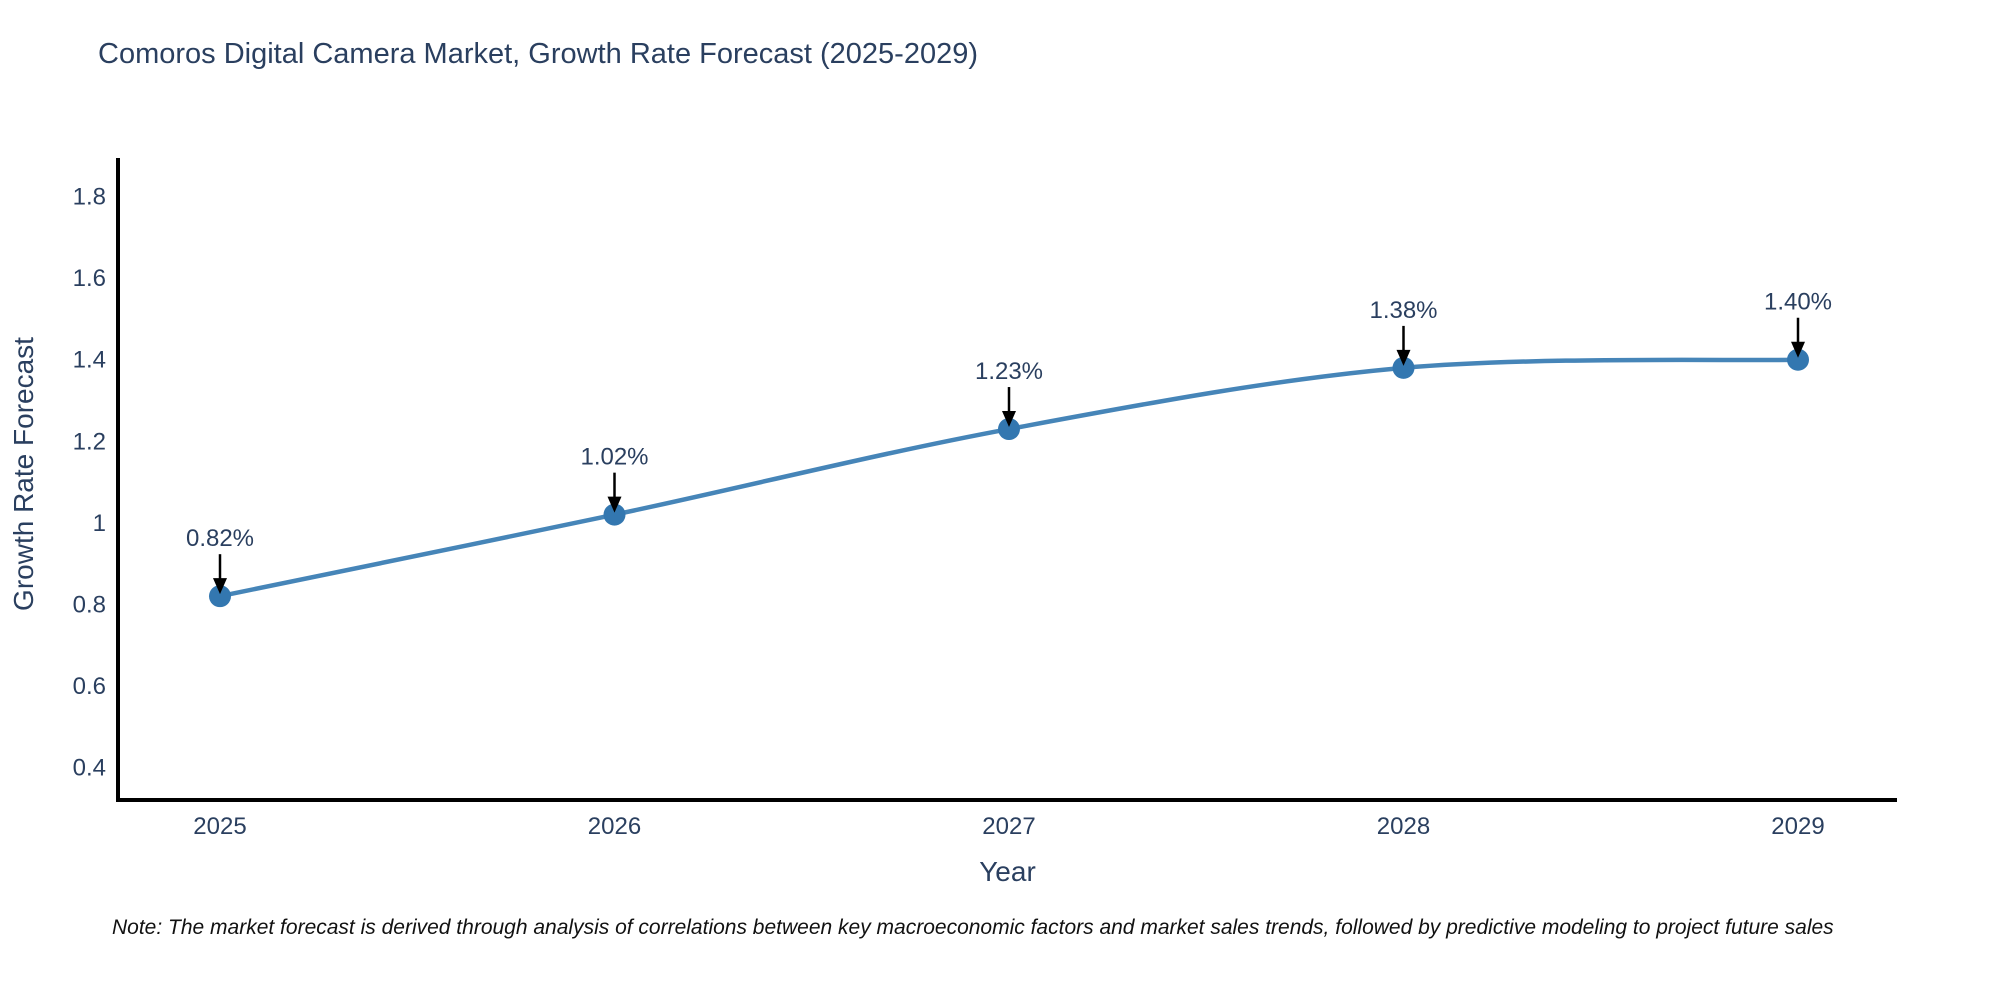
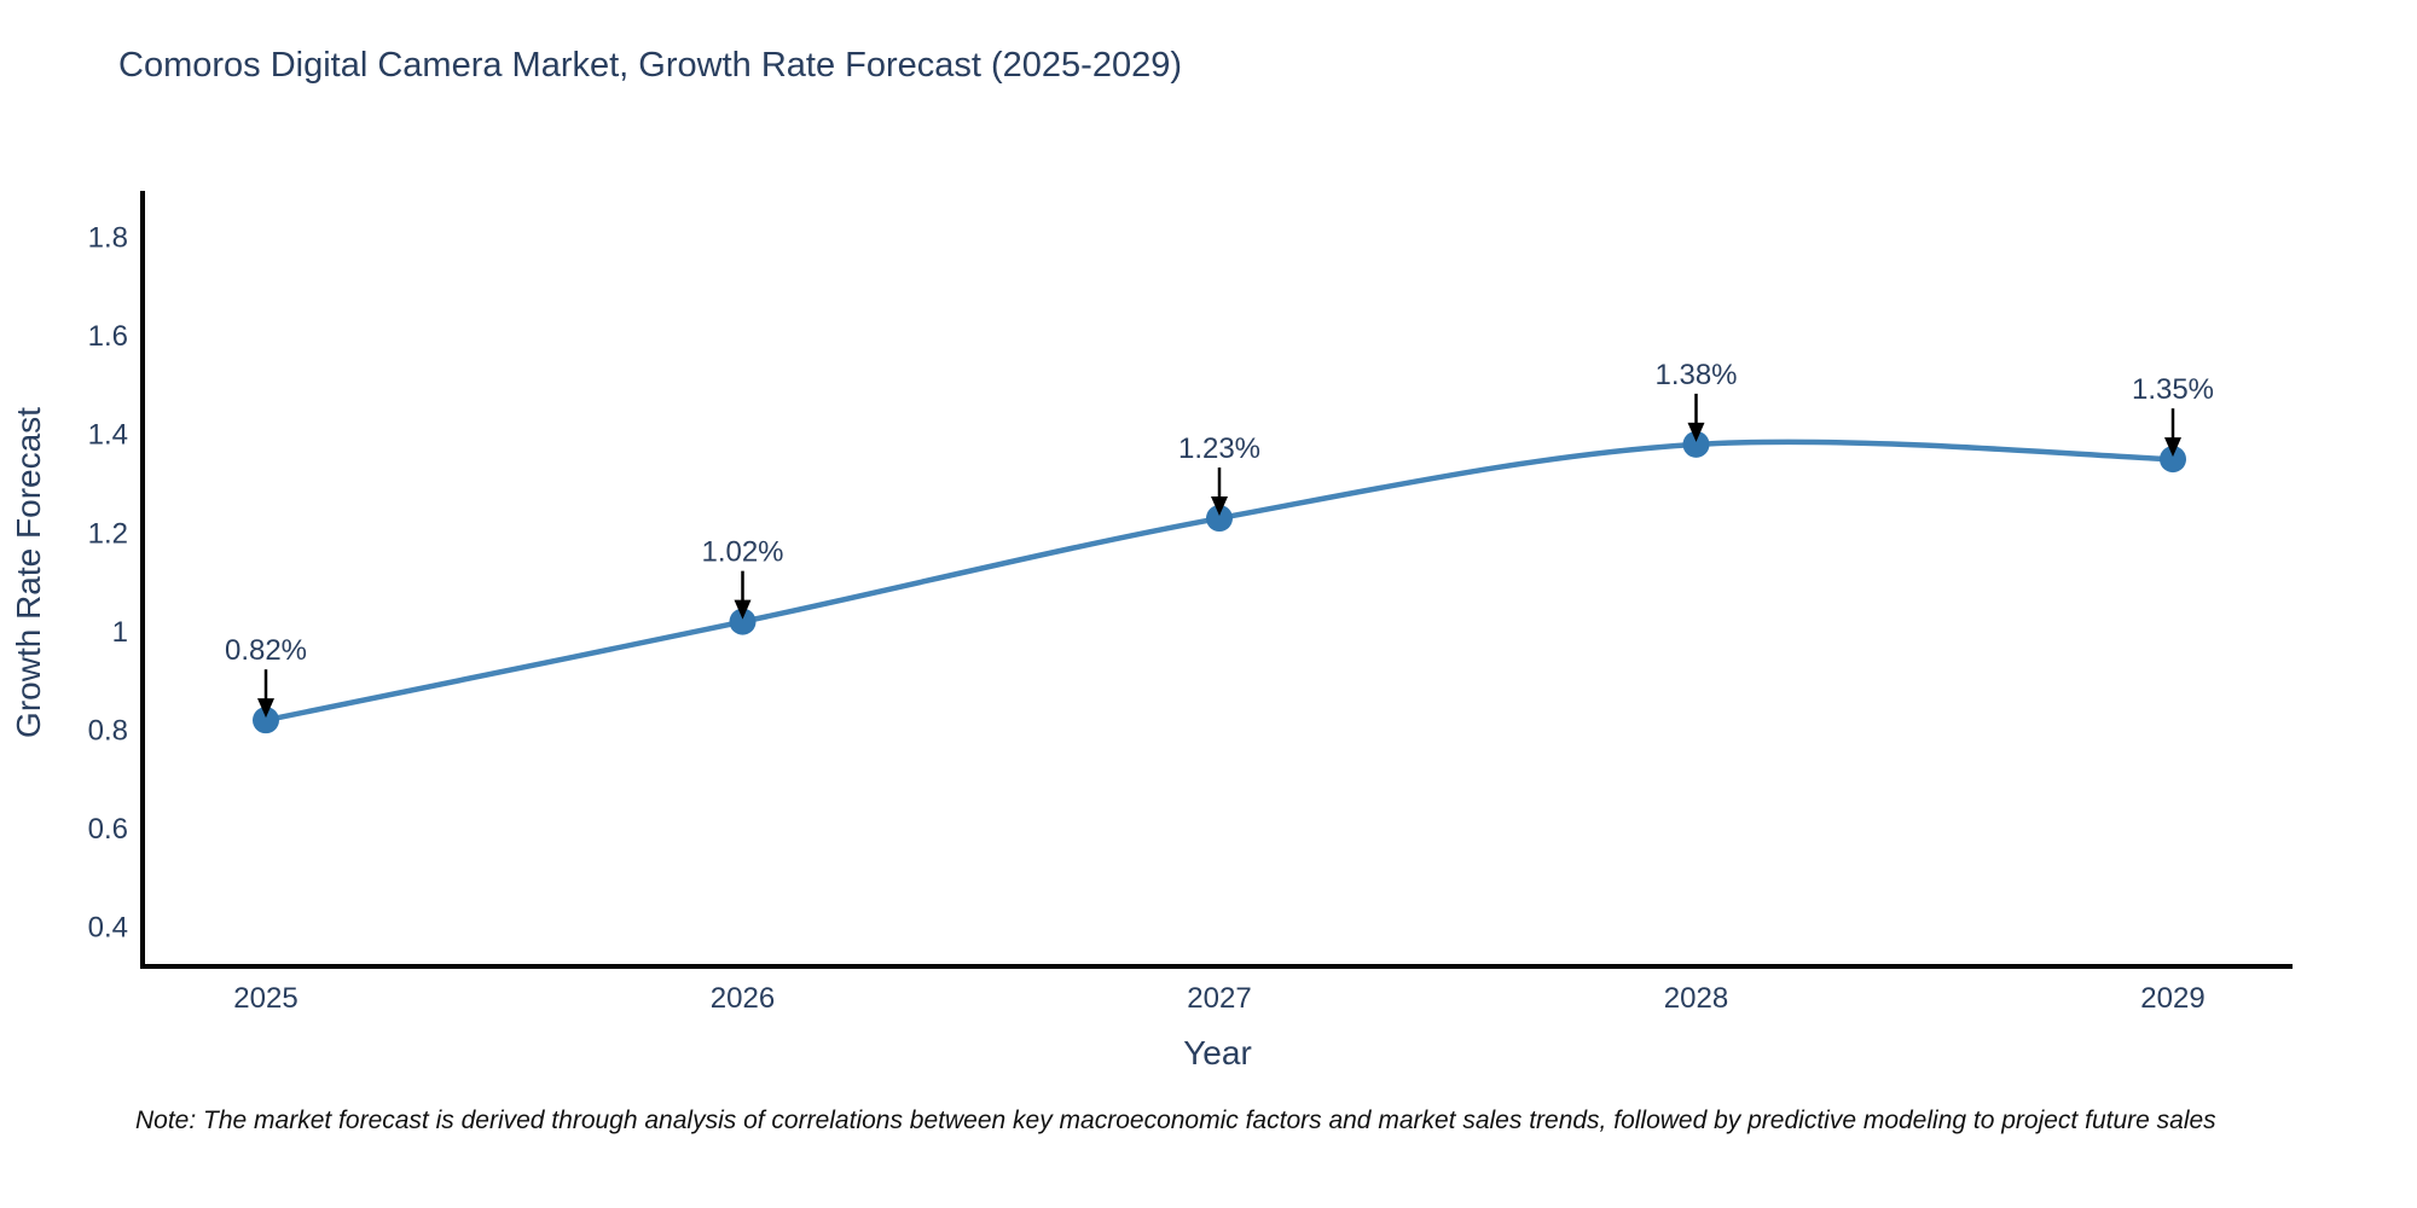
2029: 1.40% -> 1.35%
